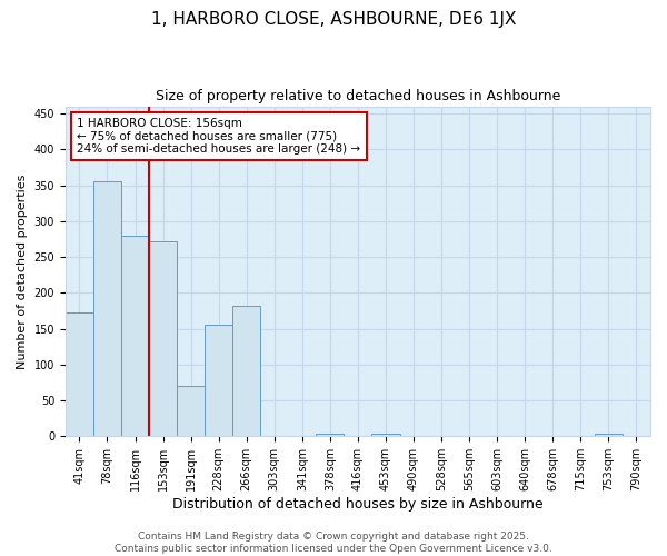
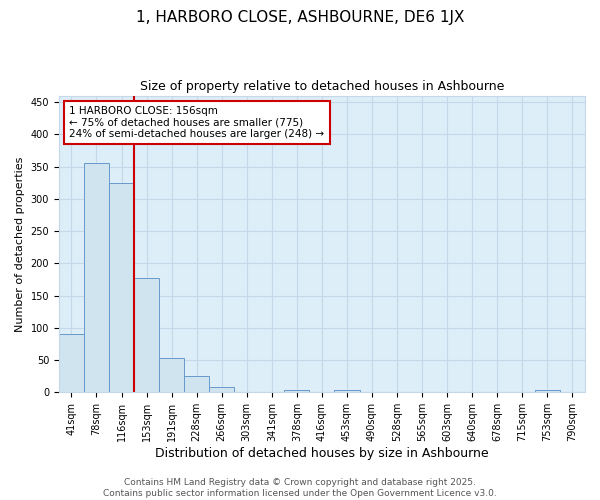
41sqm: 172 -> 90
116sqm: 280 -> 325
153sqm: 272 -> 178
191sqm: 70 -> 53
228sqm: 156 -> 25
266sqm: 182 -> 8
